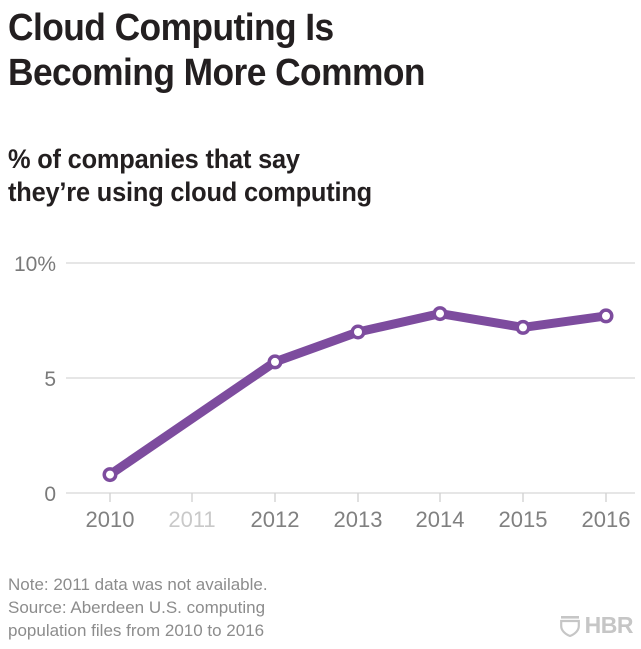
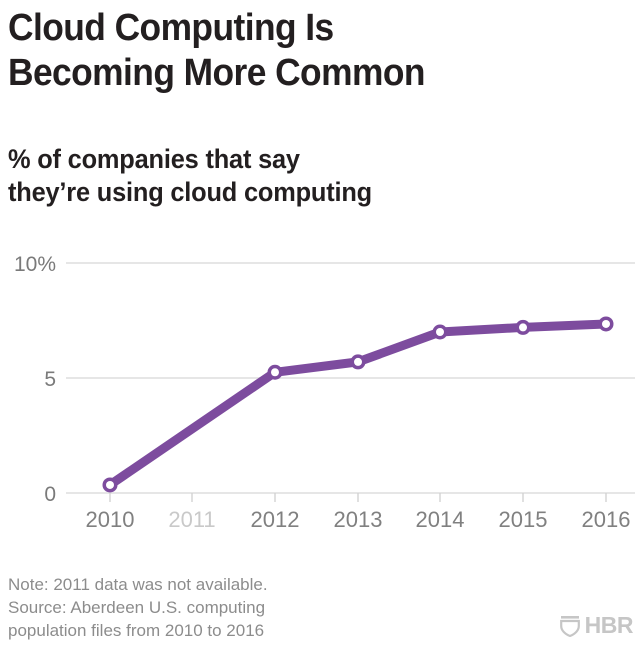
2010: 0.8% -> 0.3%
2012: 5.7% -> 5.2%
2013: 7.0% -> 5.7%
2014: 7.8% -> 7.0%
2016: 7.7% -> 7.3%
